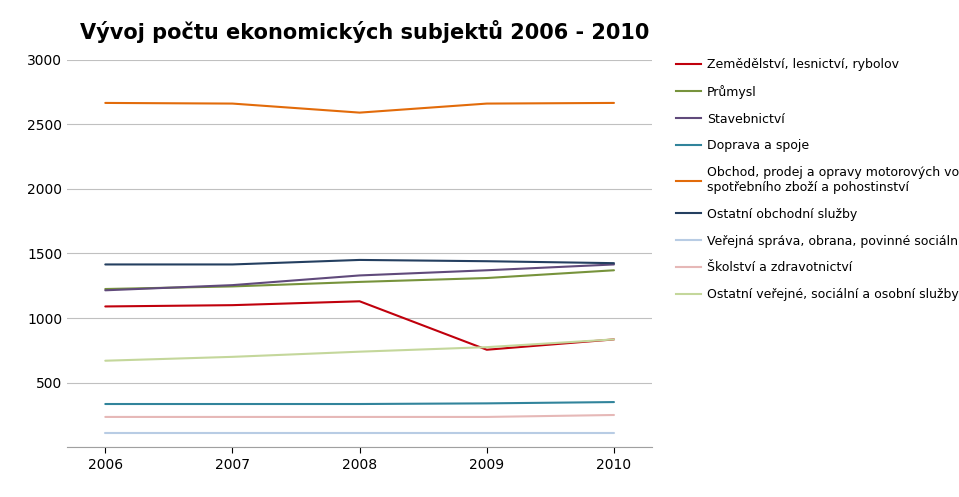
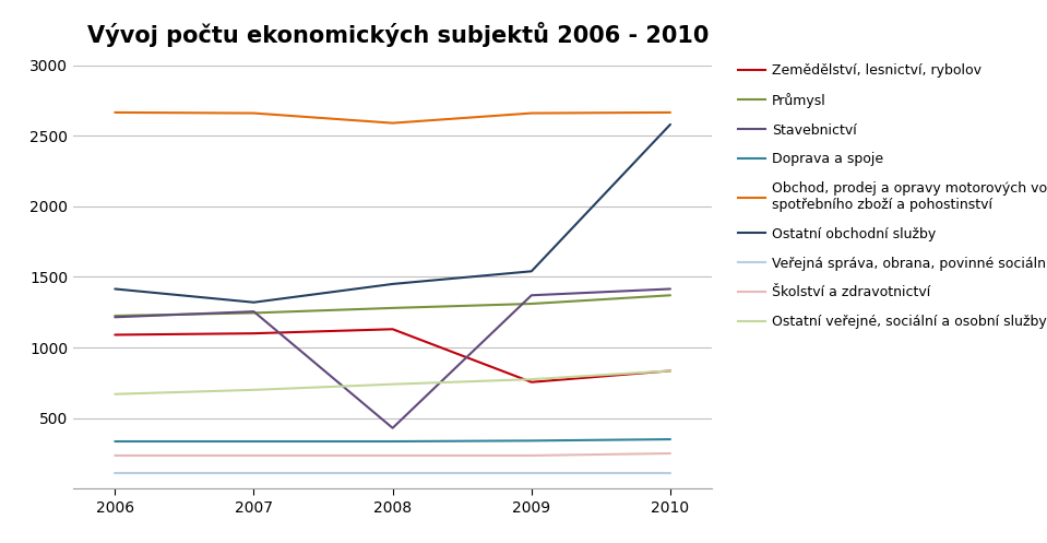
Ostatní obchodní služby/2007: 1420 -> 1320
Stavebnictví/2008: 1330 -> 430
Ostatní obchodní služby/2009: 1440 -> 1540
Ostatní obchodní služby/2010: 1420 -> 2580
